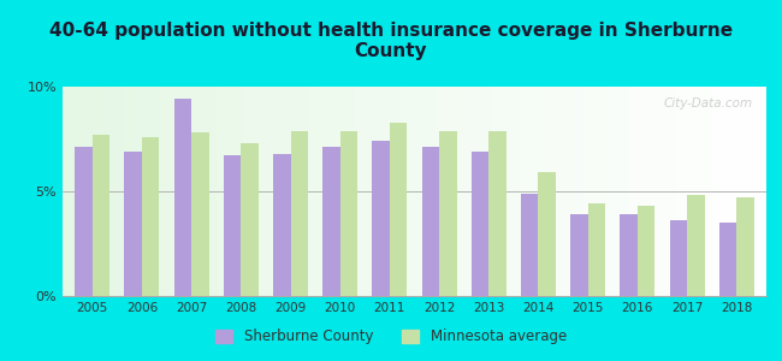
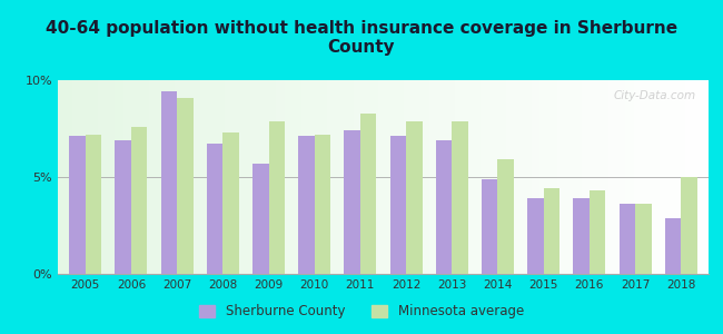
Minnesota average/2005: 7.7% -> 7.2%
Minnesota average/2007: 7.8% -> 9.1%
Sherburne County/2009: 6.8% -> 5.7%
Minnesota average/2010: 7.9% -> 7.2%
Minnesota average/2017: 4.8% -> 3.6%
Sherburne County/2018: 3.5% -> 2.9%
Minnesota average/2018: 4.7% -> 5.0%
